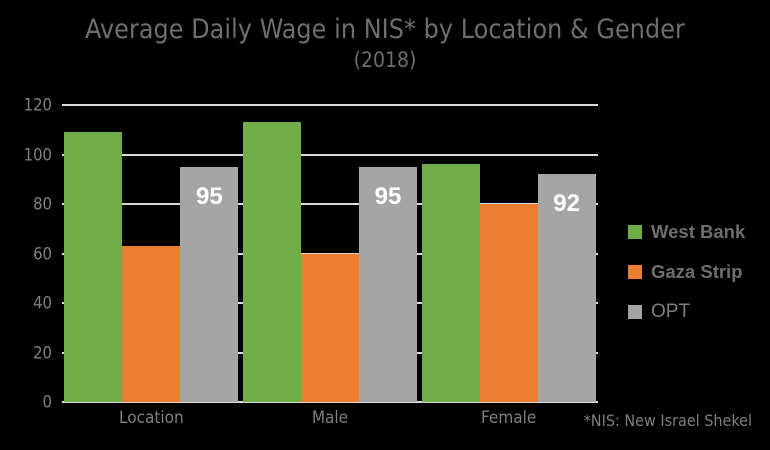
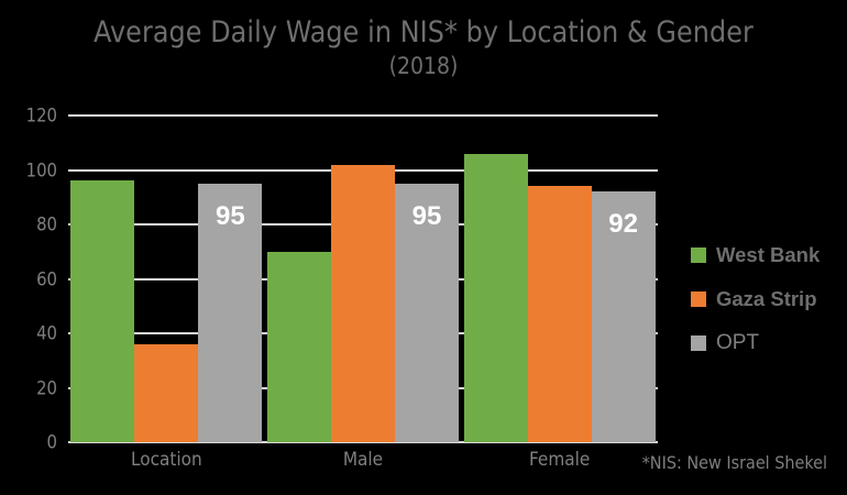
West Bank/Location: 109 -> 96
Gaza Strip/Location: 63 -> 36
West Bank/Male: 113 -> 70
Gaza Strip/Male: 60 -> 102
West Bank/Female: 96 -> 106
Gaza Strip/Female: 80 -> 94
